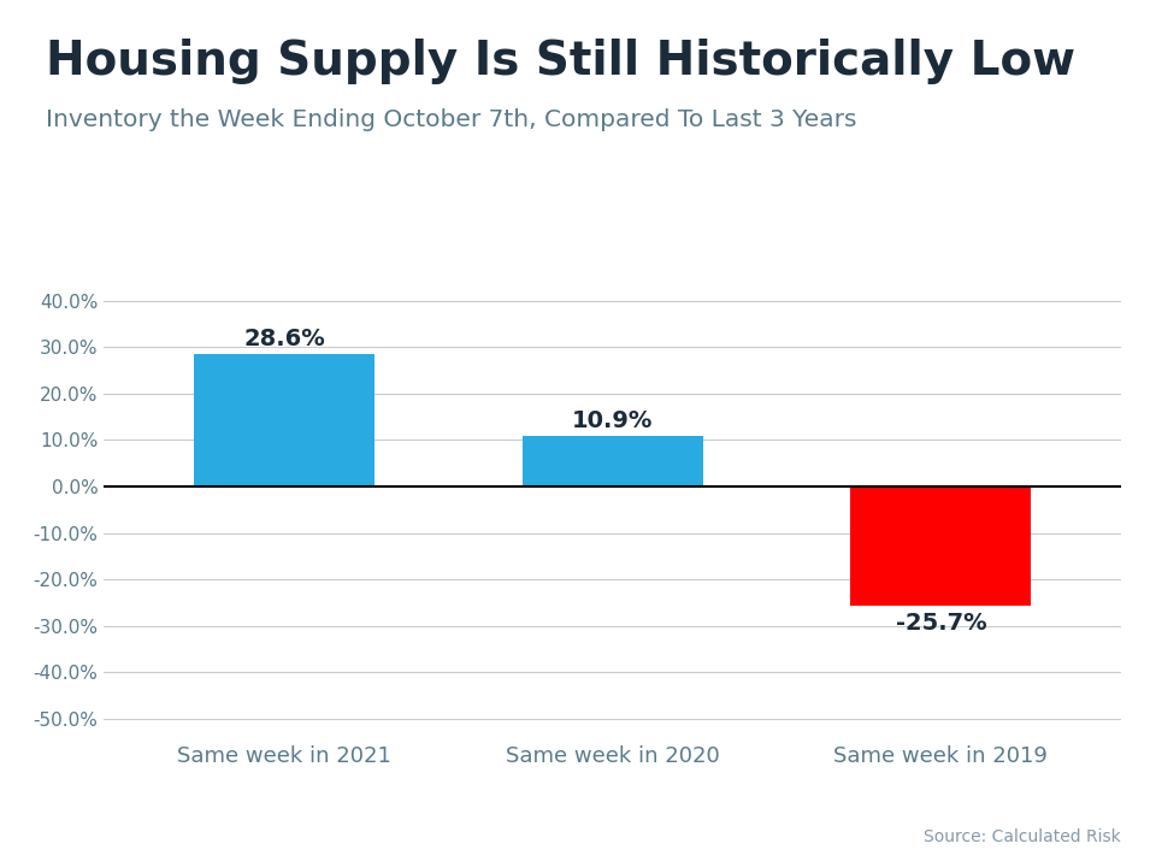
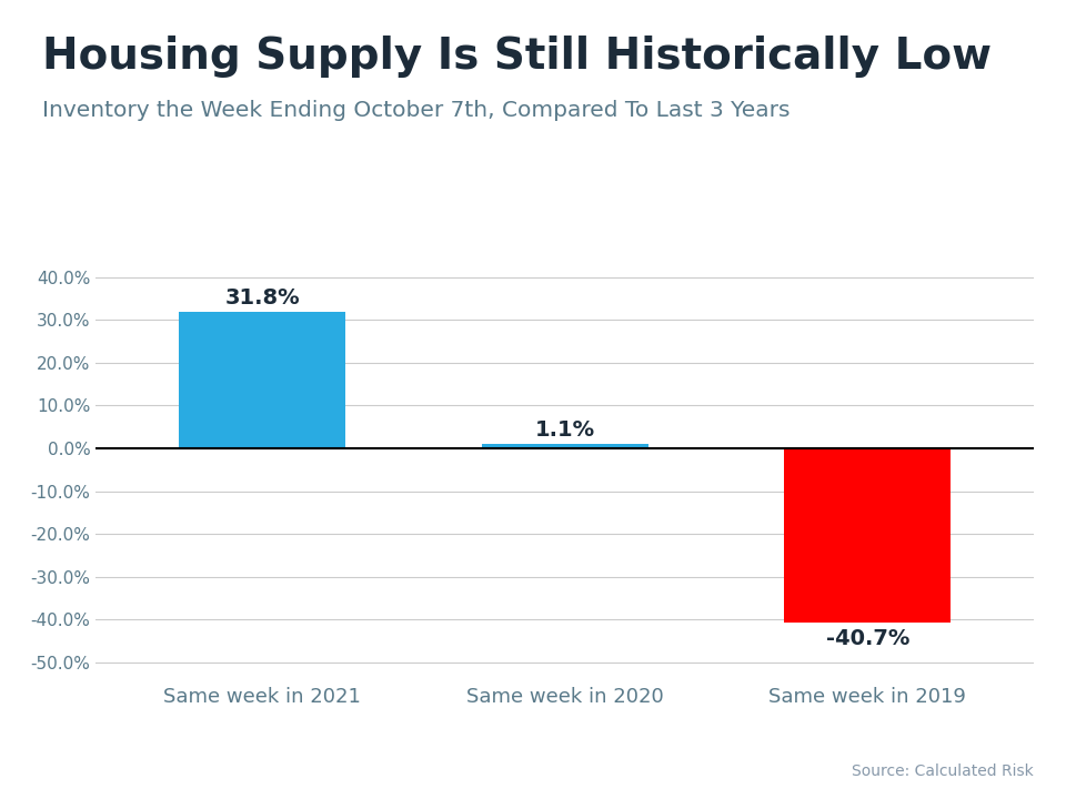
Same week in 2021: 28.6% -> 31.8%
Same week in 2020: 10.9% -> 1.1%
Same week in 2019: -25.7% -> -40.7%
